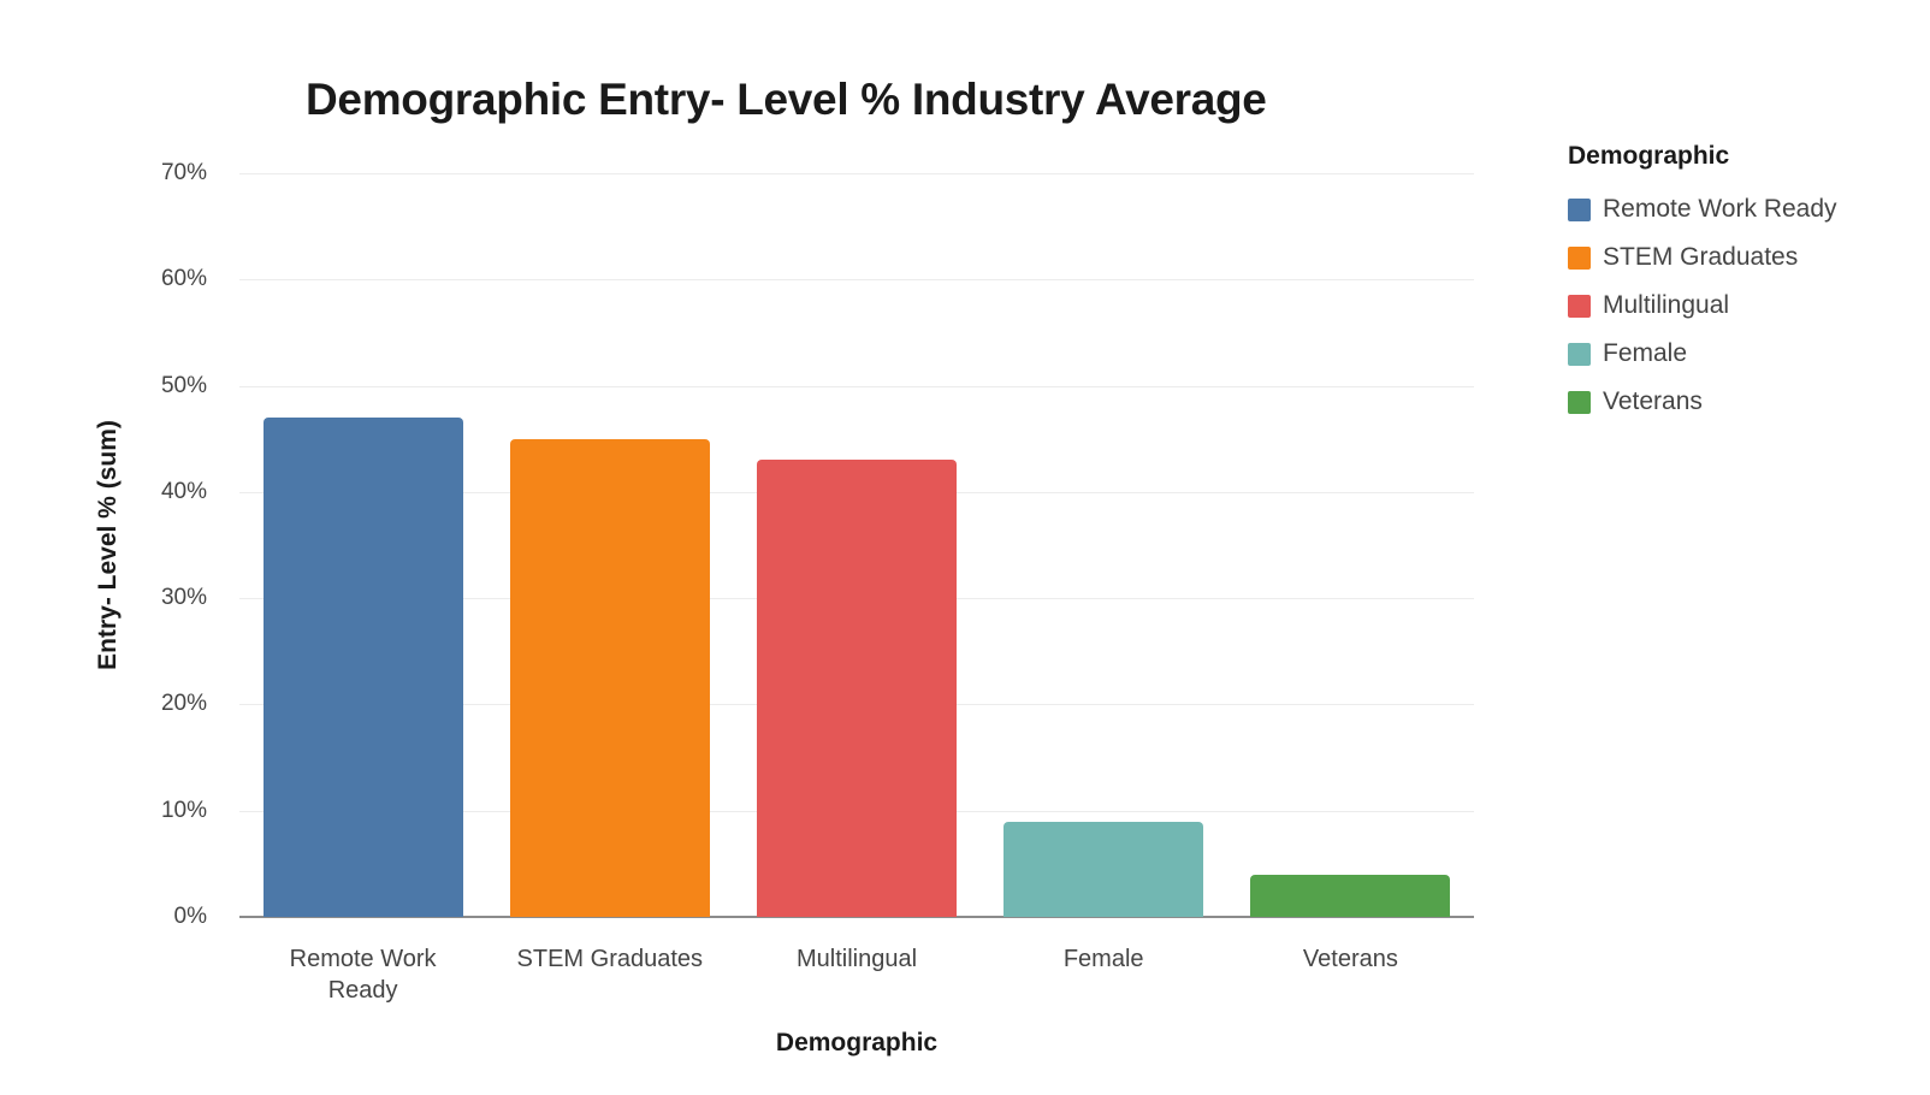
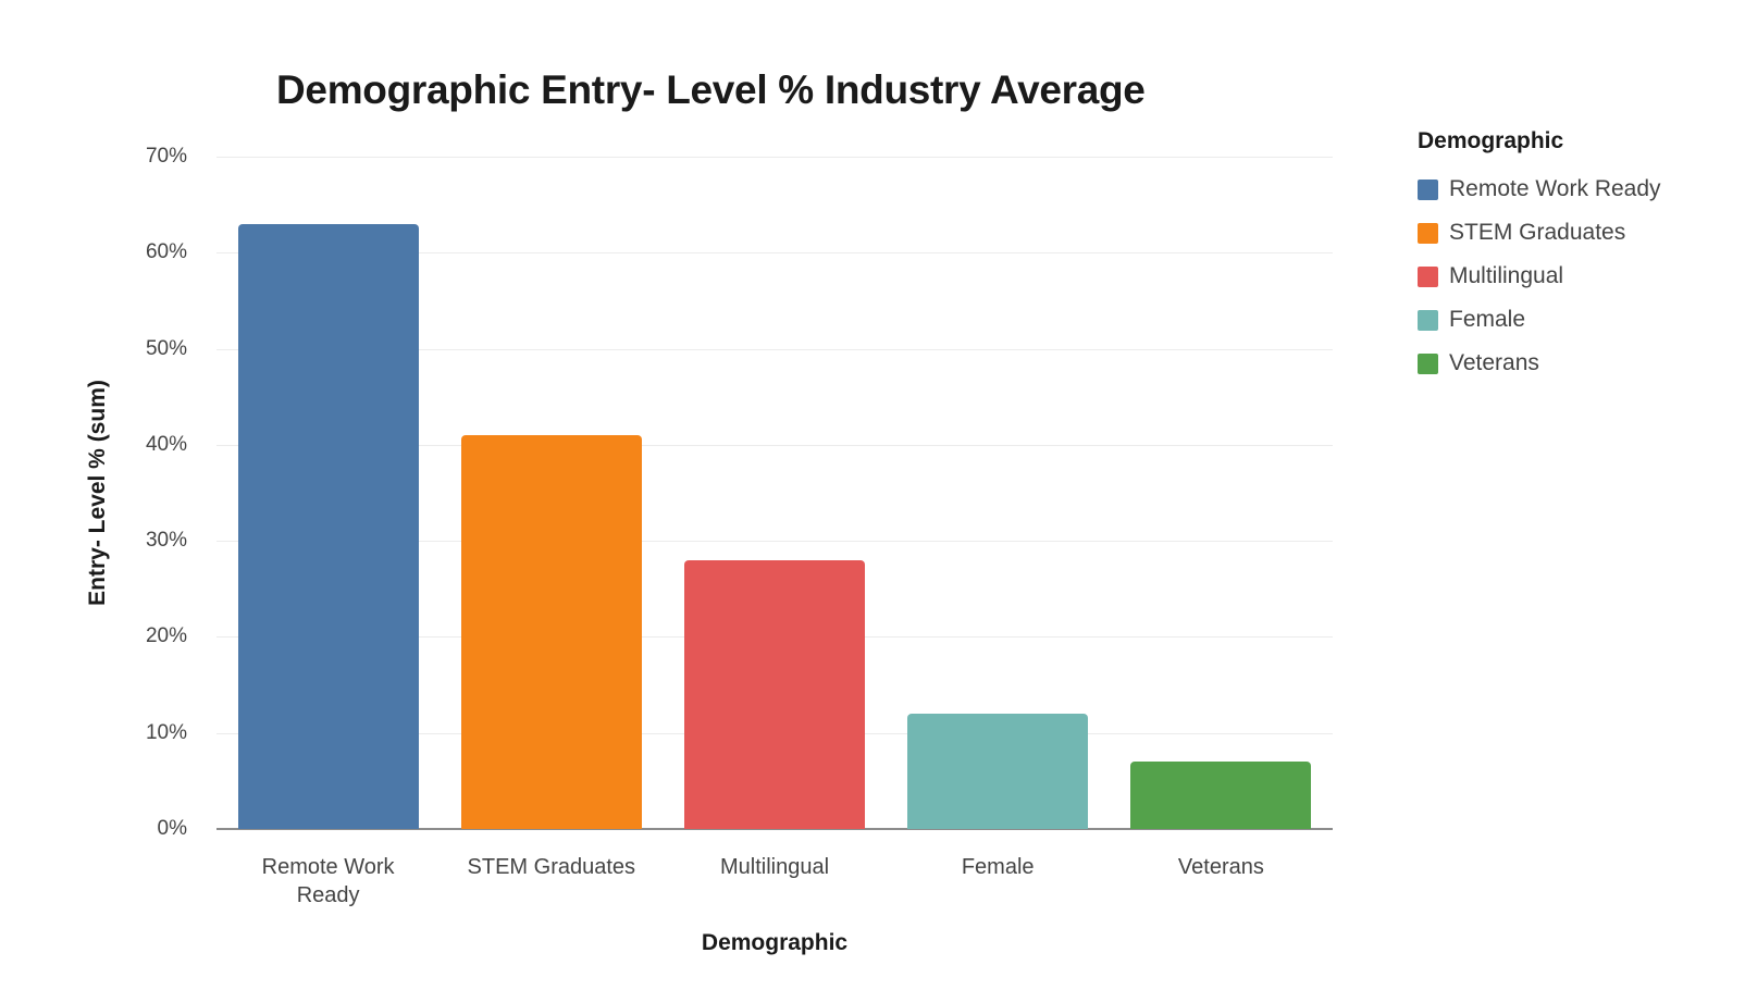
Remote Work Ready: 47% -> 63%
STEM Graduates: 45% -> 41%
Multilingual: 43% -> 28%
Female: 9% -> 12%
Veterans: 4% -> 7%
